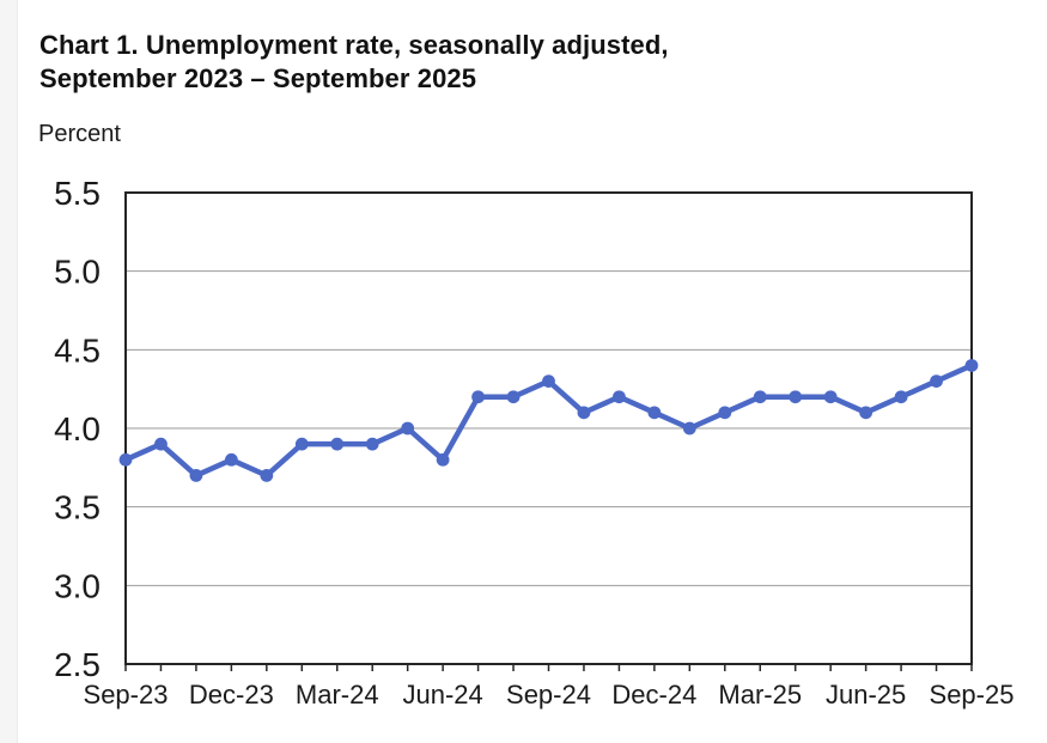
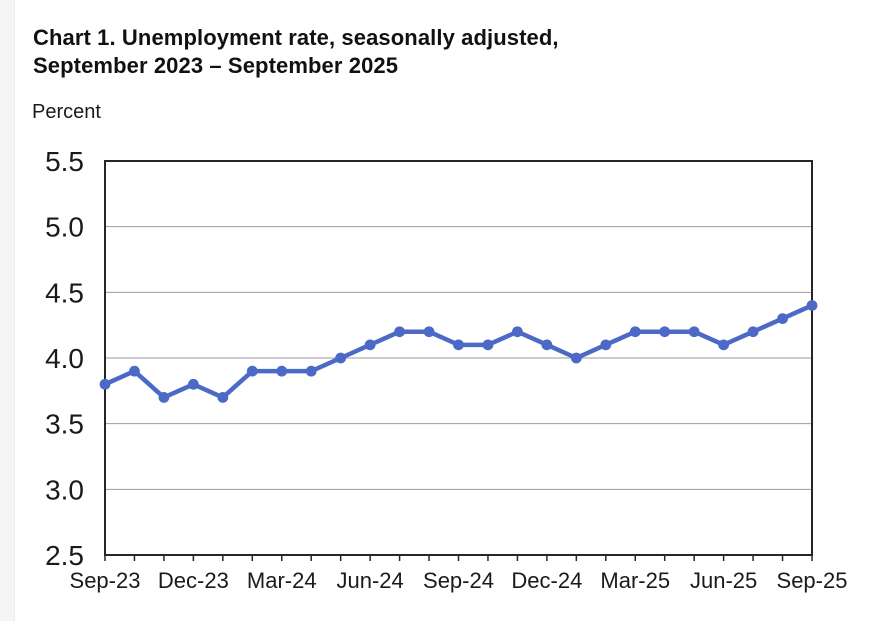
Jun-24: 3.8 -> 4.1
Sep-24: 4.3 -> 4.1
